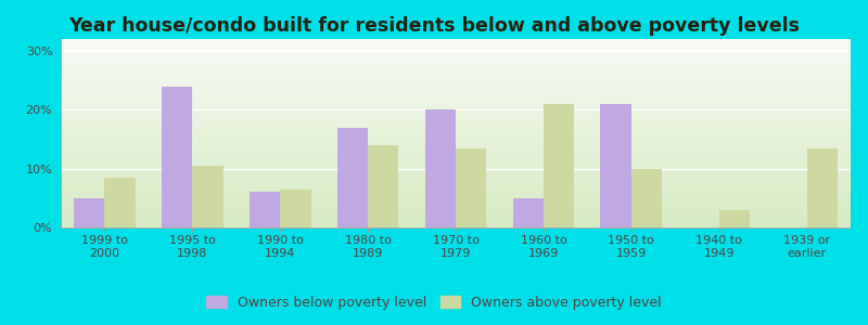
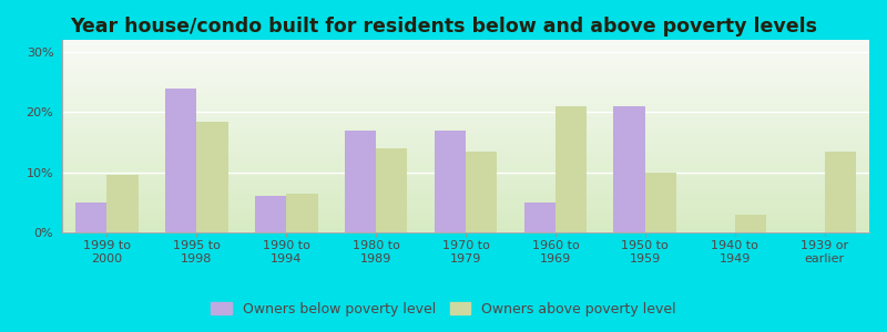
Owners above poverty level/1999 to 2000: 8.5% -> 9.6%
Owners above poverty level/1995 to 1998: 10.5% -> 18.4%
Owners below poverty level/1970 to 1979: 20% -> 17%
